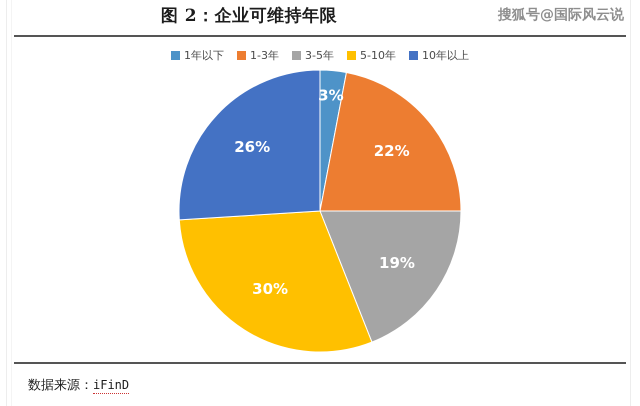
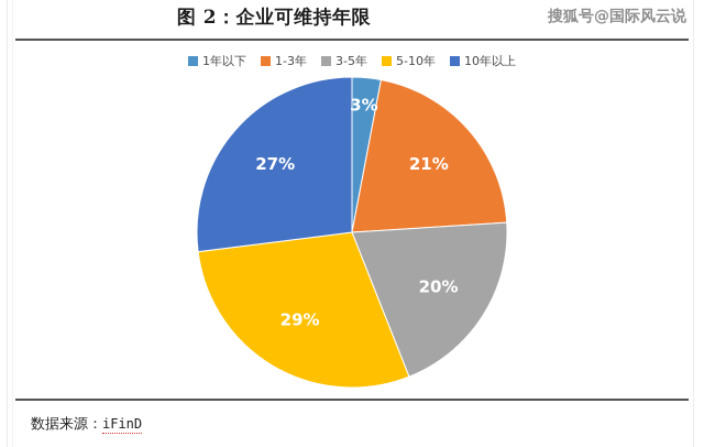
1-3年: 22% -> 21%
3-5年: 19% -> 20%
5-10年: 30% -> 29%
10年以上: 26% -> 27%
